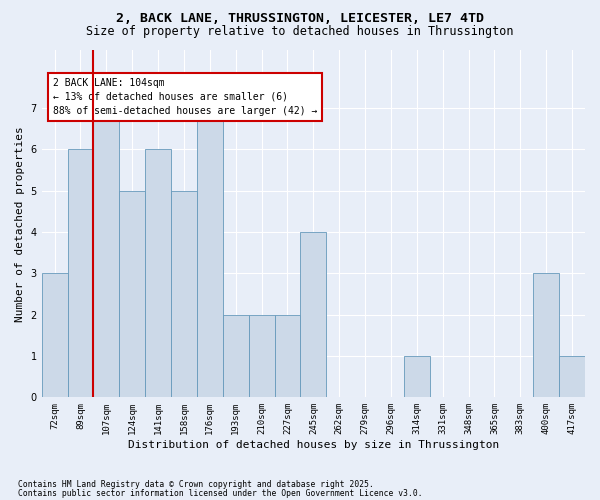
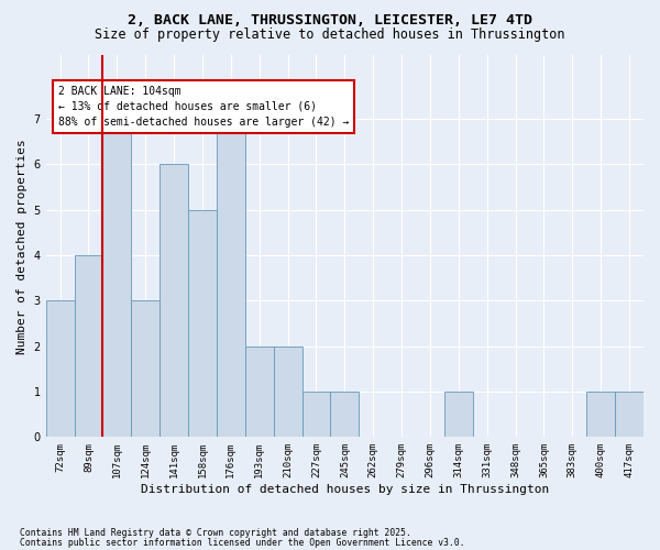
89sqm: 6 -> 4
124sqm: 5 -> 3
227sqm: 2 -> 1
245sqm: 4 -> 1
400sqm: 3 -> 1
